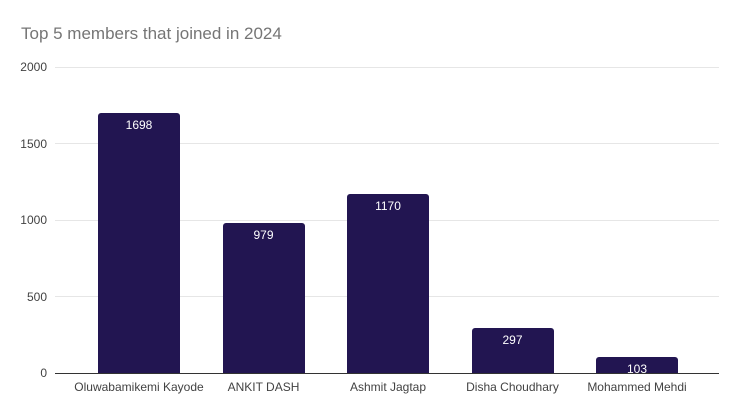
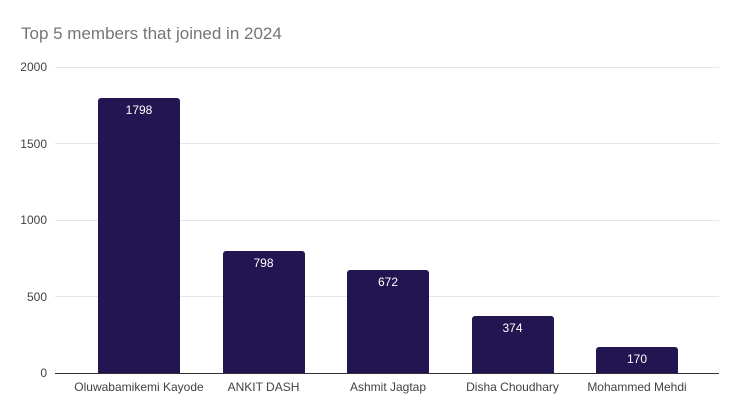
Oluwabamikemi Kayode: 1698 -> 1798
ANKIT DASH: 979 -> 798
Ashmit Jagtap: 1170 -> 672
Disha Choudhary: 297 -> 374
Mohammed Mehdi: 103 -> 170
